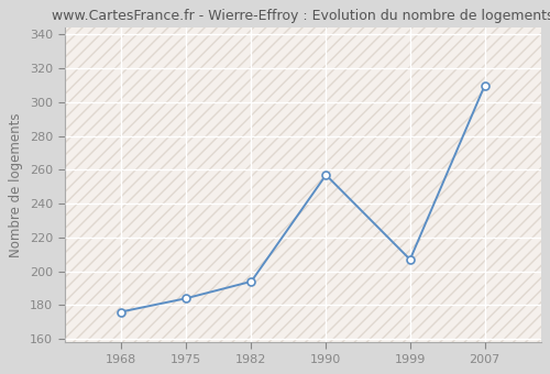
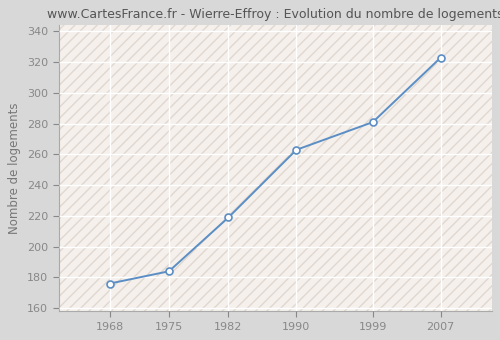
1982: 194 -> 219
1990: 257 -> 263
1999: 207 -> 281
2007: 310 -> 323
